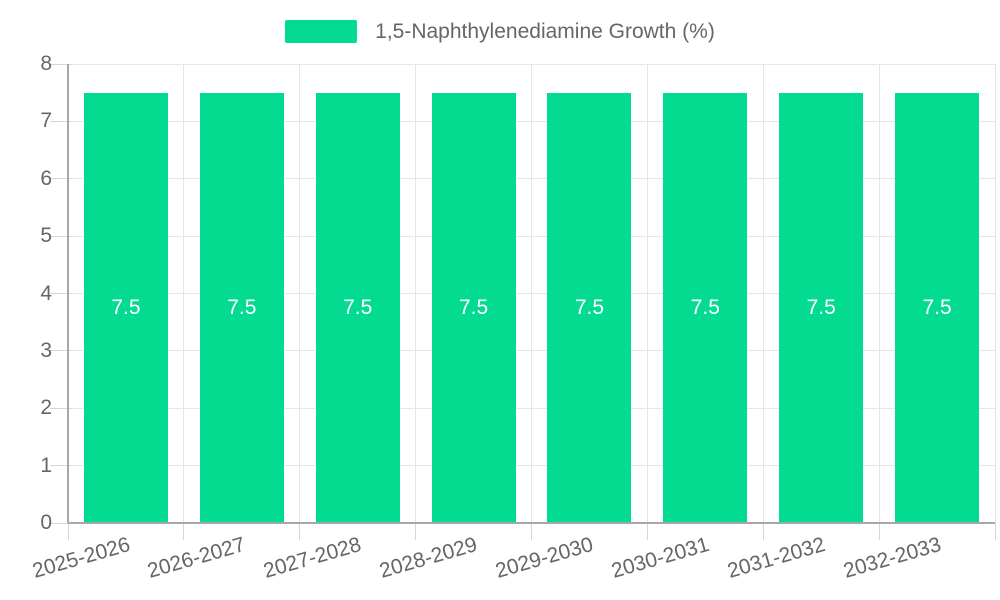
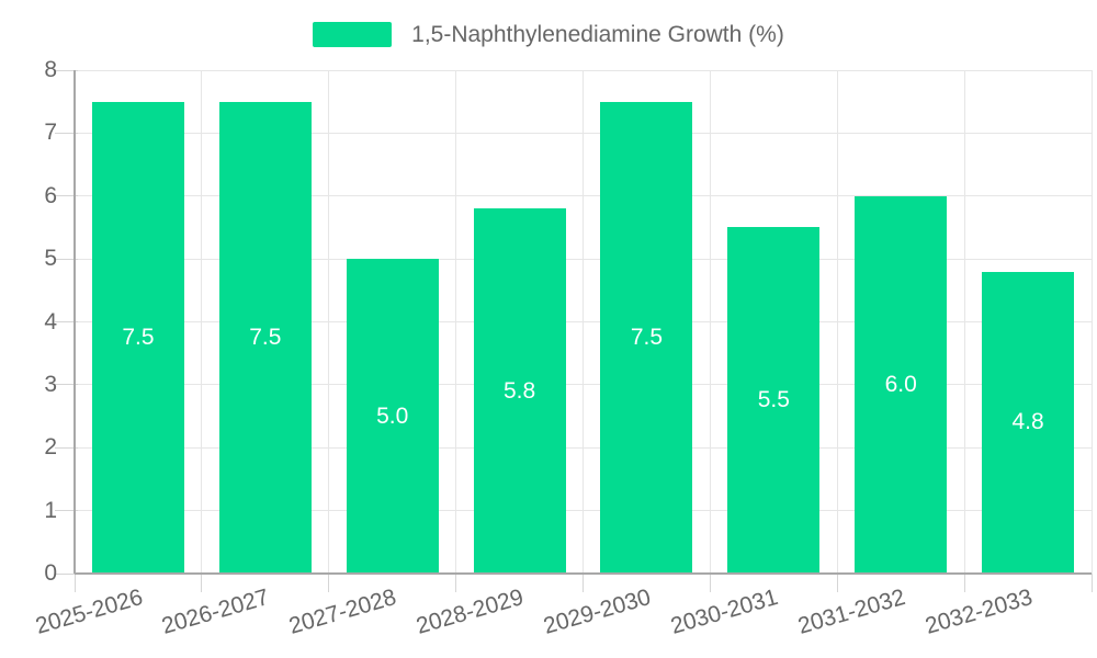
2027-2028: 7.5 -> 5.0
2028-2029: 7.5 -> 5.8
2030-2031: 7.5 -> 5.5
2031-2032: 7.5 -> 6.0
2032-2033: 7.5 -> 4.8
